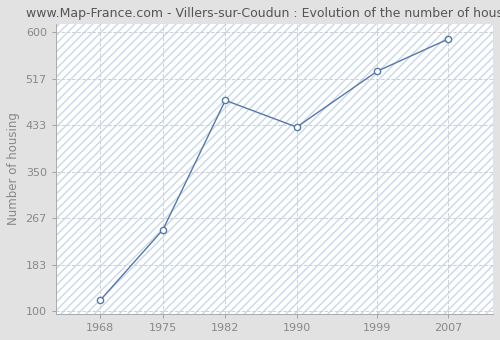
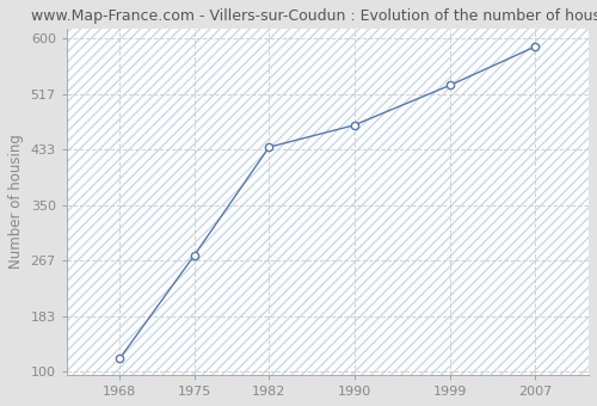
1975: 246 -> 275
1982: 478 -> 437
1990: 430 -> 470
